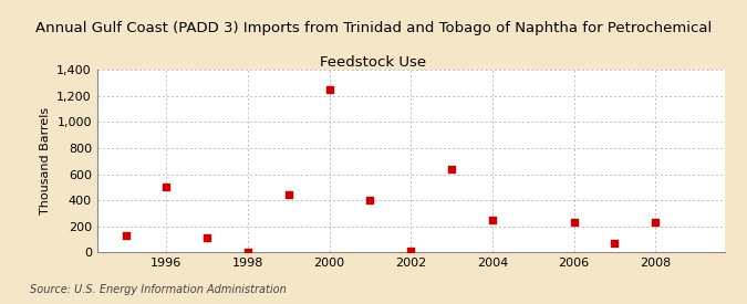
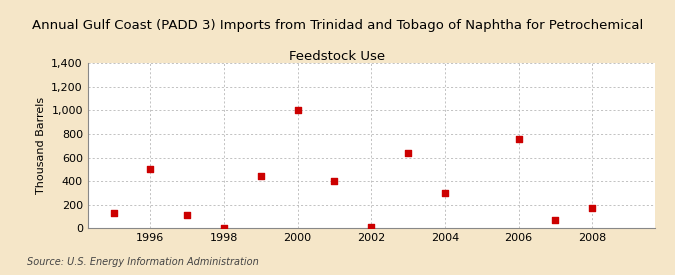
2000: 1,250 -> 1,000
2004: 250 -> 300
2006: 230 -> 760
2008: 230 -> 170
